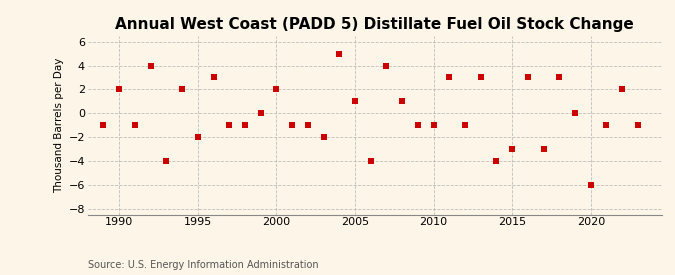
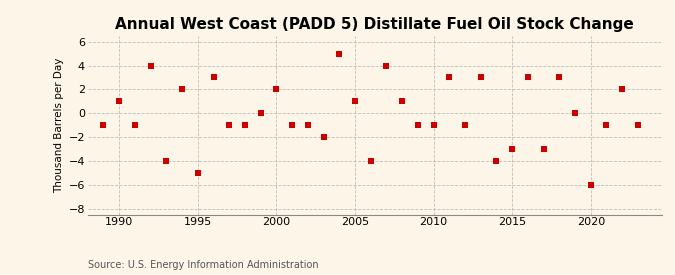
1990: 2 -> 1
1995: -2 -> -5
